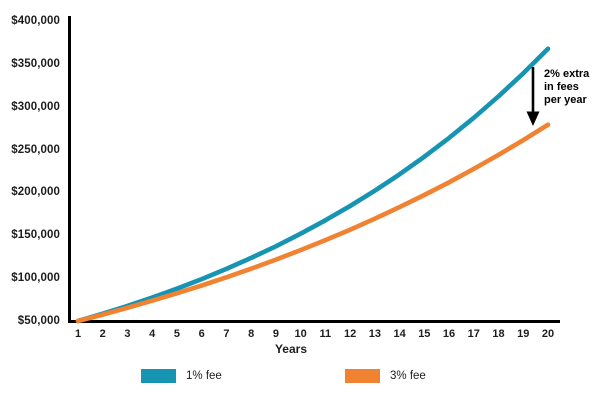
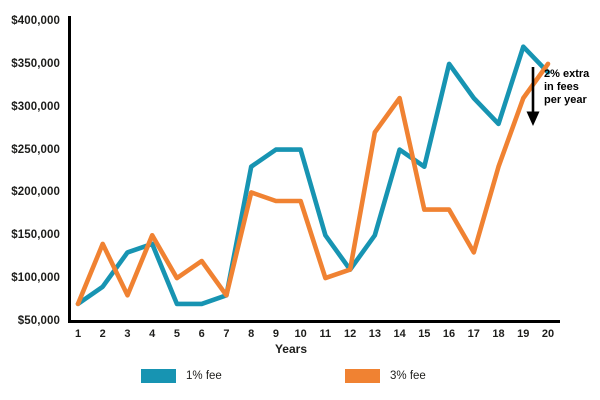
1% fee/1: $50000 -> $70000
3% fee/1: $50000 -> $70000
1% fee/2: $60000 -> $90000
3% fee/2: $60000 -> $140000
1% fee/3: $70000 -> $130000
3% fee/3: $70000 -> $80000
1% fee/4: $80000 -> $140000
3% fee/4: $70000 -> $150000
1% fee/5: $90000 -> $70000
3% fee/5: $80000 -> $100000
1% fee/6: $100000 -> $70000
3% fee/6: $90000 -> $120000
1% fee/7: $110000 -> $80000
3% fee/7: $100000 -> $80000
1% fee/8: $120000 -> $230000
3% fee/8: $110000 -> $200000
1% fee/9: $140000 -> $250000
3% fee/9: $120000 -> $190000
1% fee/10: $150000 -> $250000
3% fee/10: $130000 -> $190000
1% fee/11: $170000 -> $150000
3% fee/11: $140000 -> $100000
1% fee/12: $180000 -> $110000
3% fee/12: $160000 -> $110000
1% fee/13: $200000 -> $150000
3% fee/13: $170000 -> $270000
1% fee/14: $220000 -> $250000
3% fee/14: $180000 -> $310000
1% fee/15: $240000 -> $230000
3% fee/15: $200000 -> $180000
1% fee/16: $260000 -> $350000
3% fee/16: $210000 -> $180000
1% fee/17: $290000 -> $310000
3% fee/17: $230000 -> $130000
1% fee/18: $310000 -> $280000
3% fee/18: $240000 -> $230000
1% fee/19: $340000 -> $370000
3% fee/19: $260000 -> $310000
1% fee/20: $370000 -> $340000
3% fee/20: $280000 -> $350000
